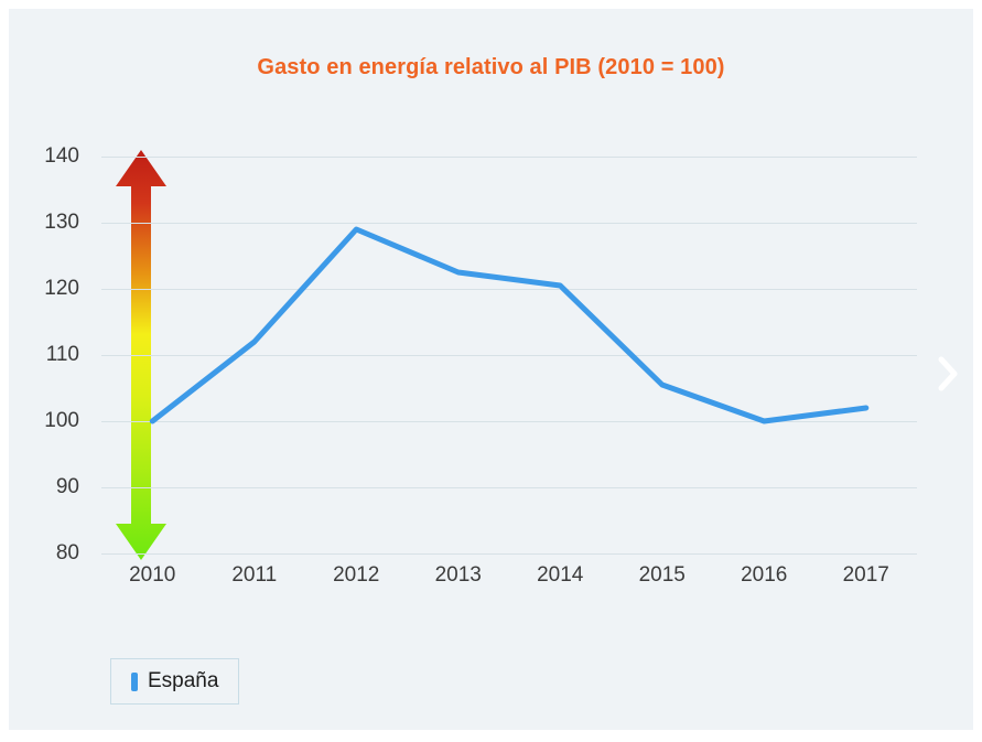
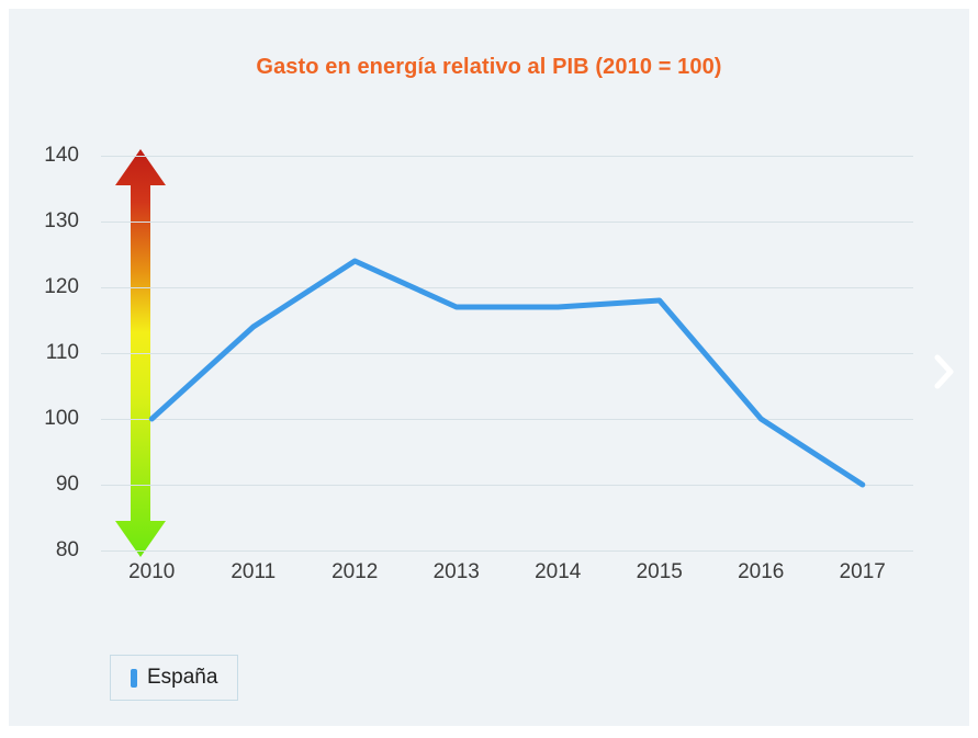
2011: 112 -> 114
2012: 129 -> 124
2013: 122 -> 117
2014: 120 -> 117
2015: 106 -> 118
2017: 102 -> 90
